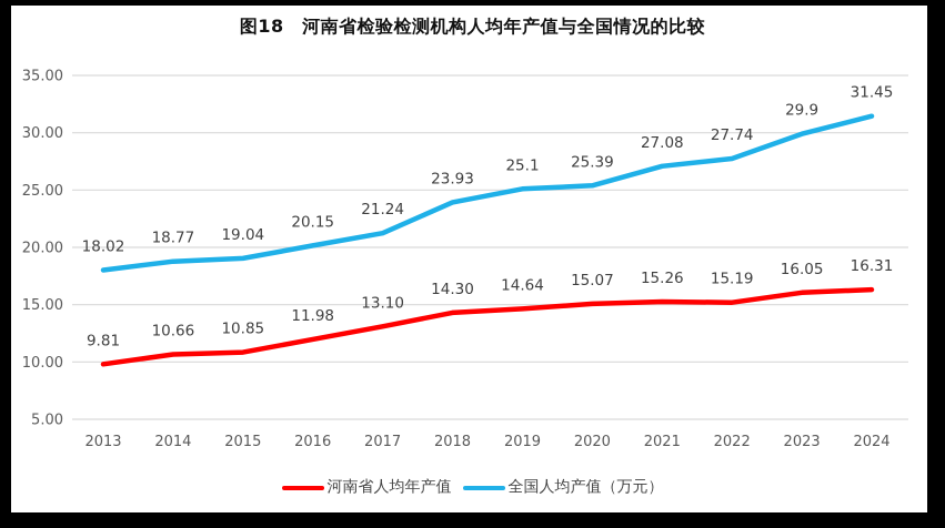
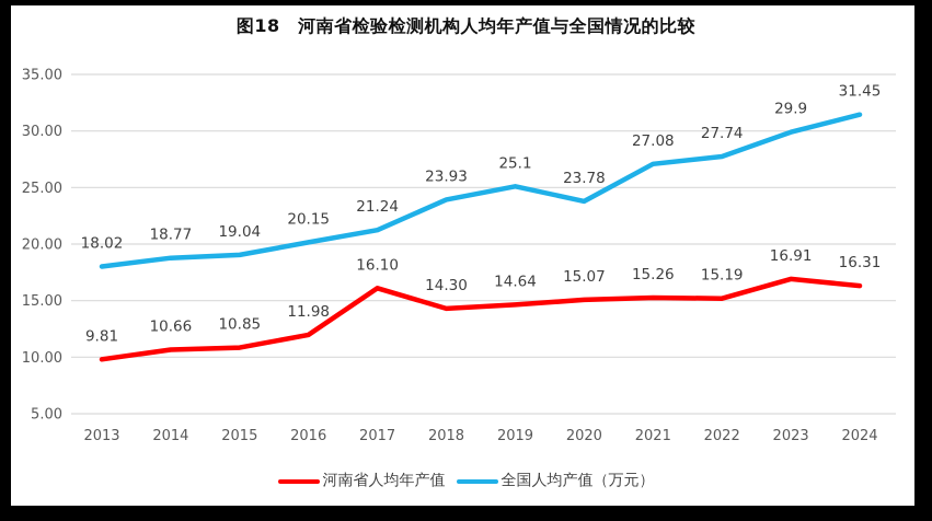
河南省人均年产值/2017: 13.10 -> 16.10
全国人均产值（万元）/2020: 25.39 -> 23.78
河南省人均年产值/2023: 16.05 -> 16.91
